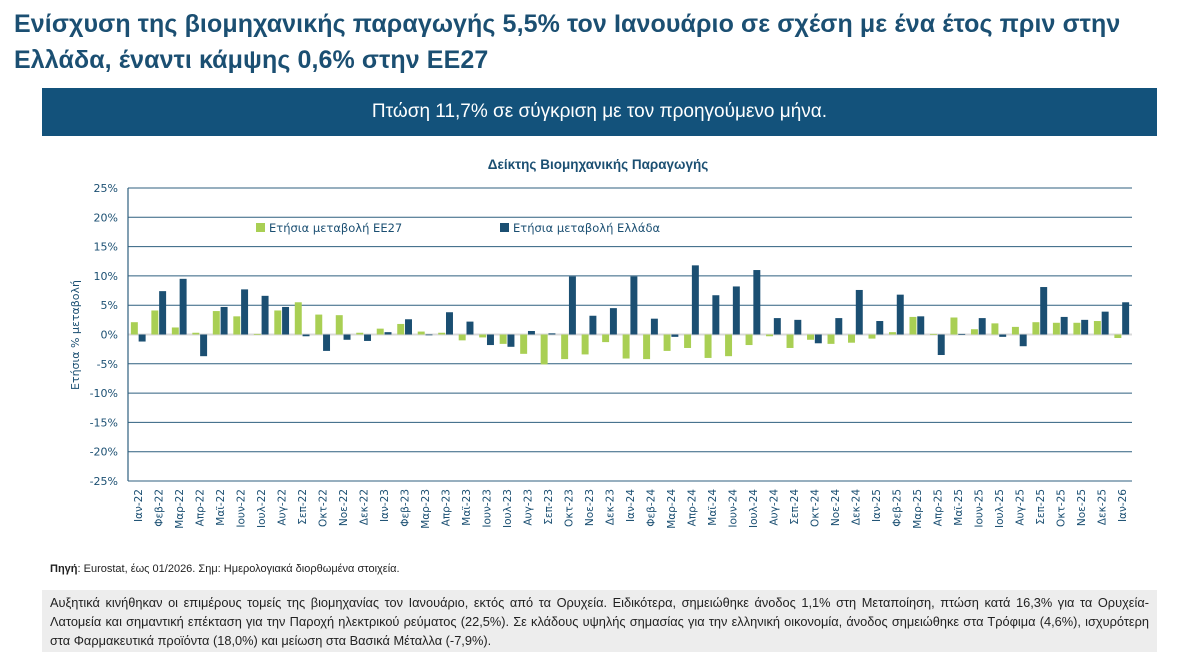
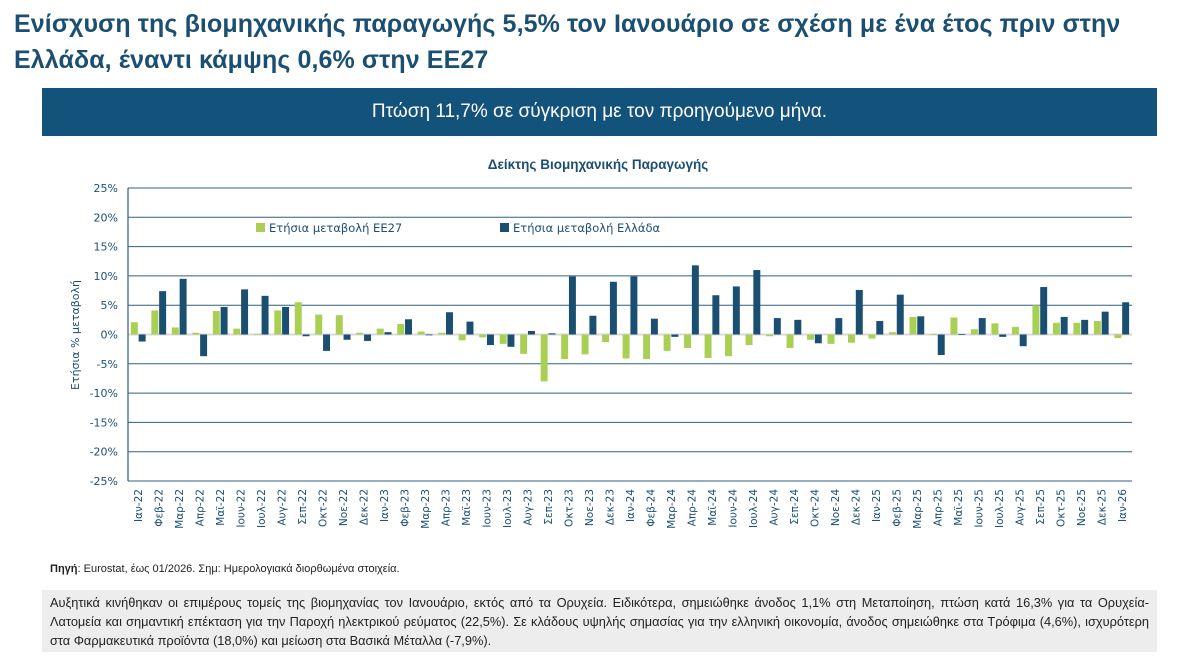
Ετήσια μεταβολή ΕΕ27/Ιουν-22: 3% -> 1%
Ετήσια μεταβολή ΕΕ27/Σεπ-23: -5% -> -8%
Ετήσια μεταβολή Ελλάδα/Δεκ-23: 4% -> 9%
Ετήσια μεταβολή ΕΕ27/Σεπ-25: 2% -> 5%
